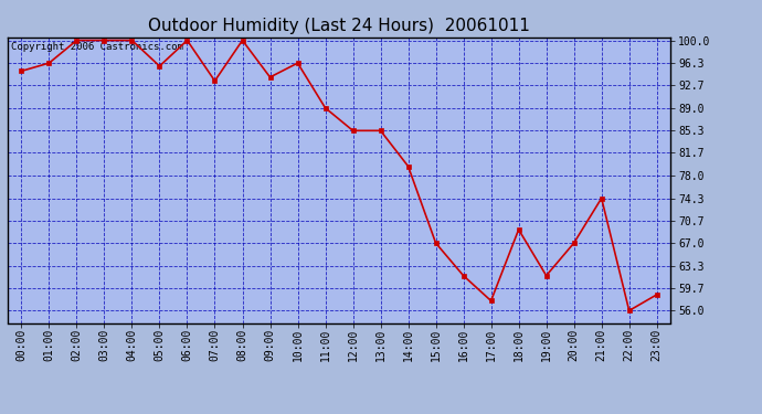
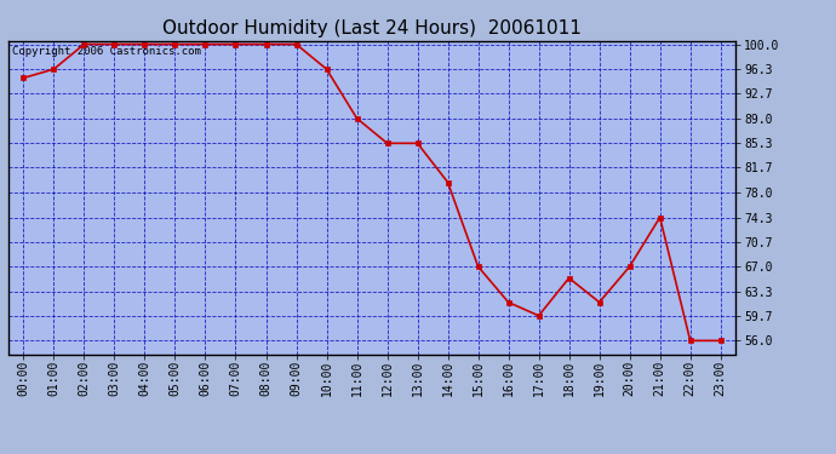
05:00: 95.8 -> 100.0
07:00: 93.4 -> 100.0
09:00: 94.0 -> 100.0
17:00: 57.6 -> 59.7
18:00: 69.2 -> 65.3
23:00: 58.6 -> 56.0
